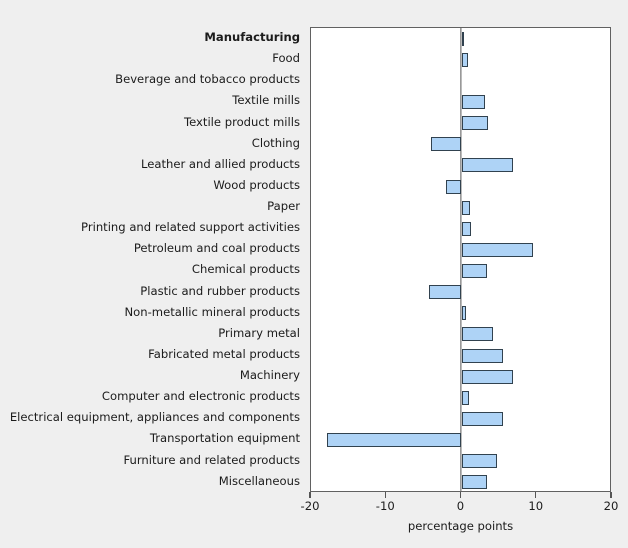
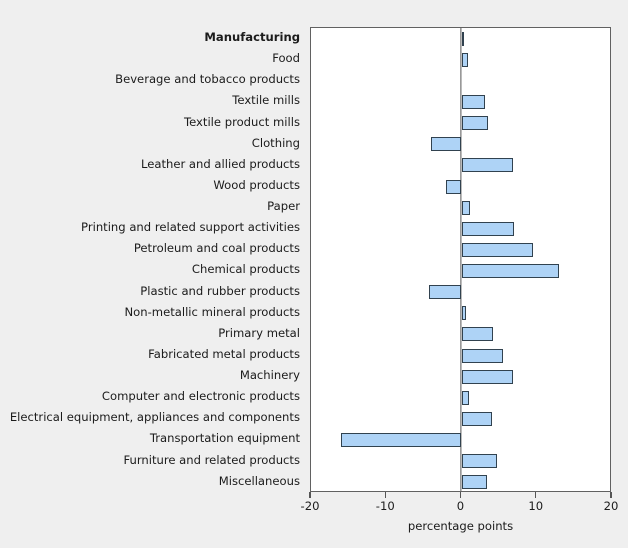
Printing and related support activities: 1 -> 7
Chemical products: 3 -> 13
Electrical equipment, appliances and components: 6 -> 4
Transportation equipment: -18 -> -16
